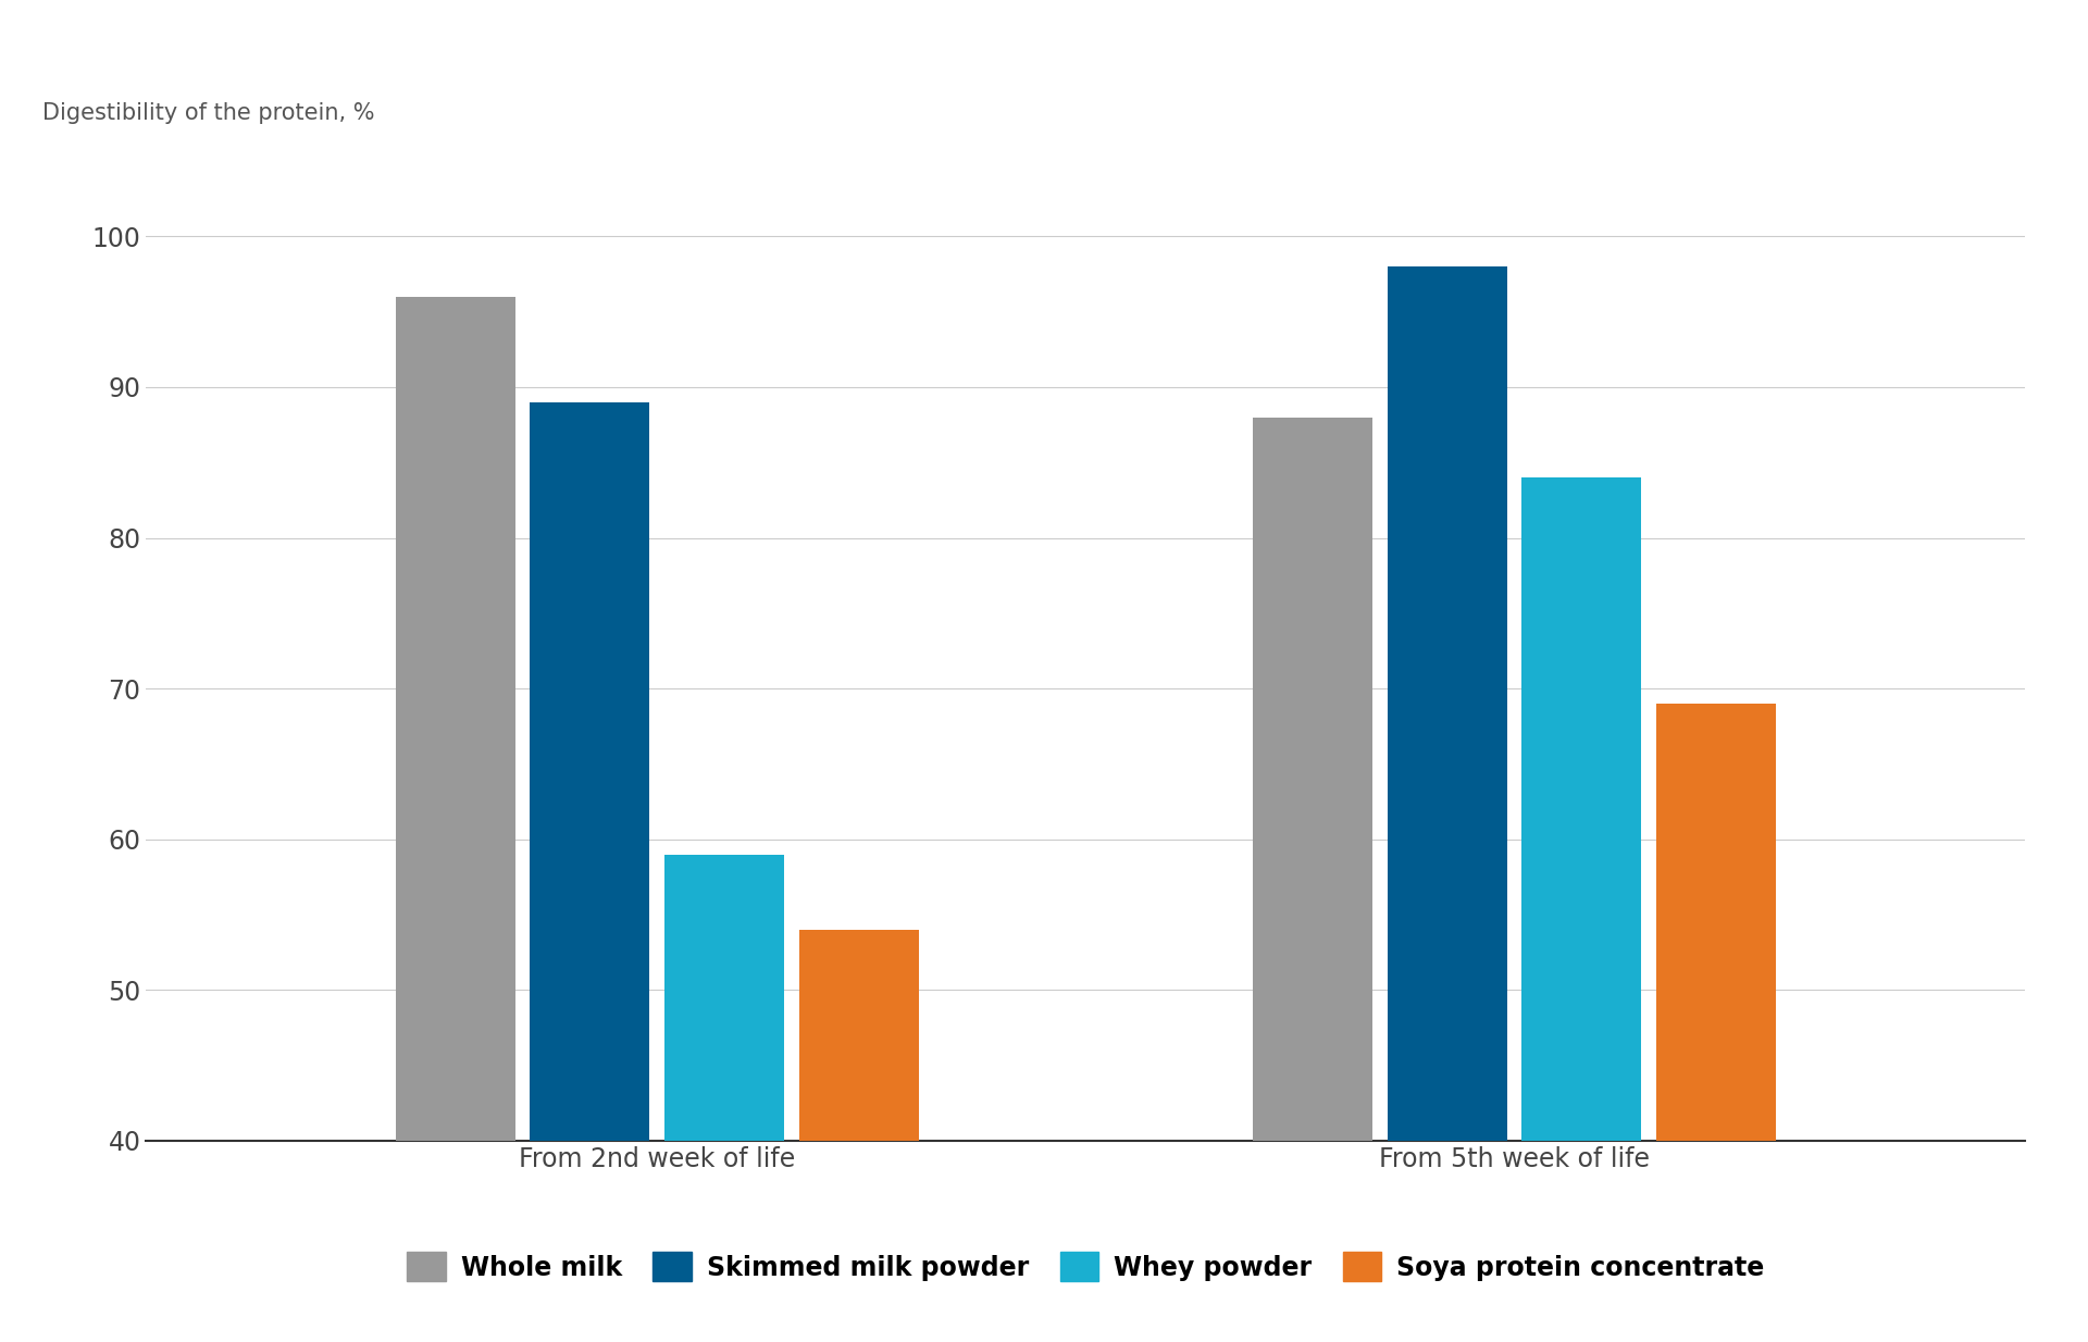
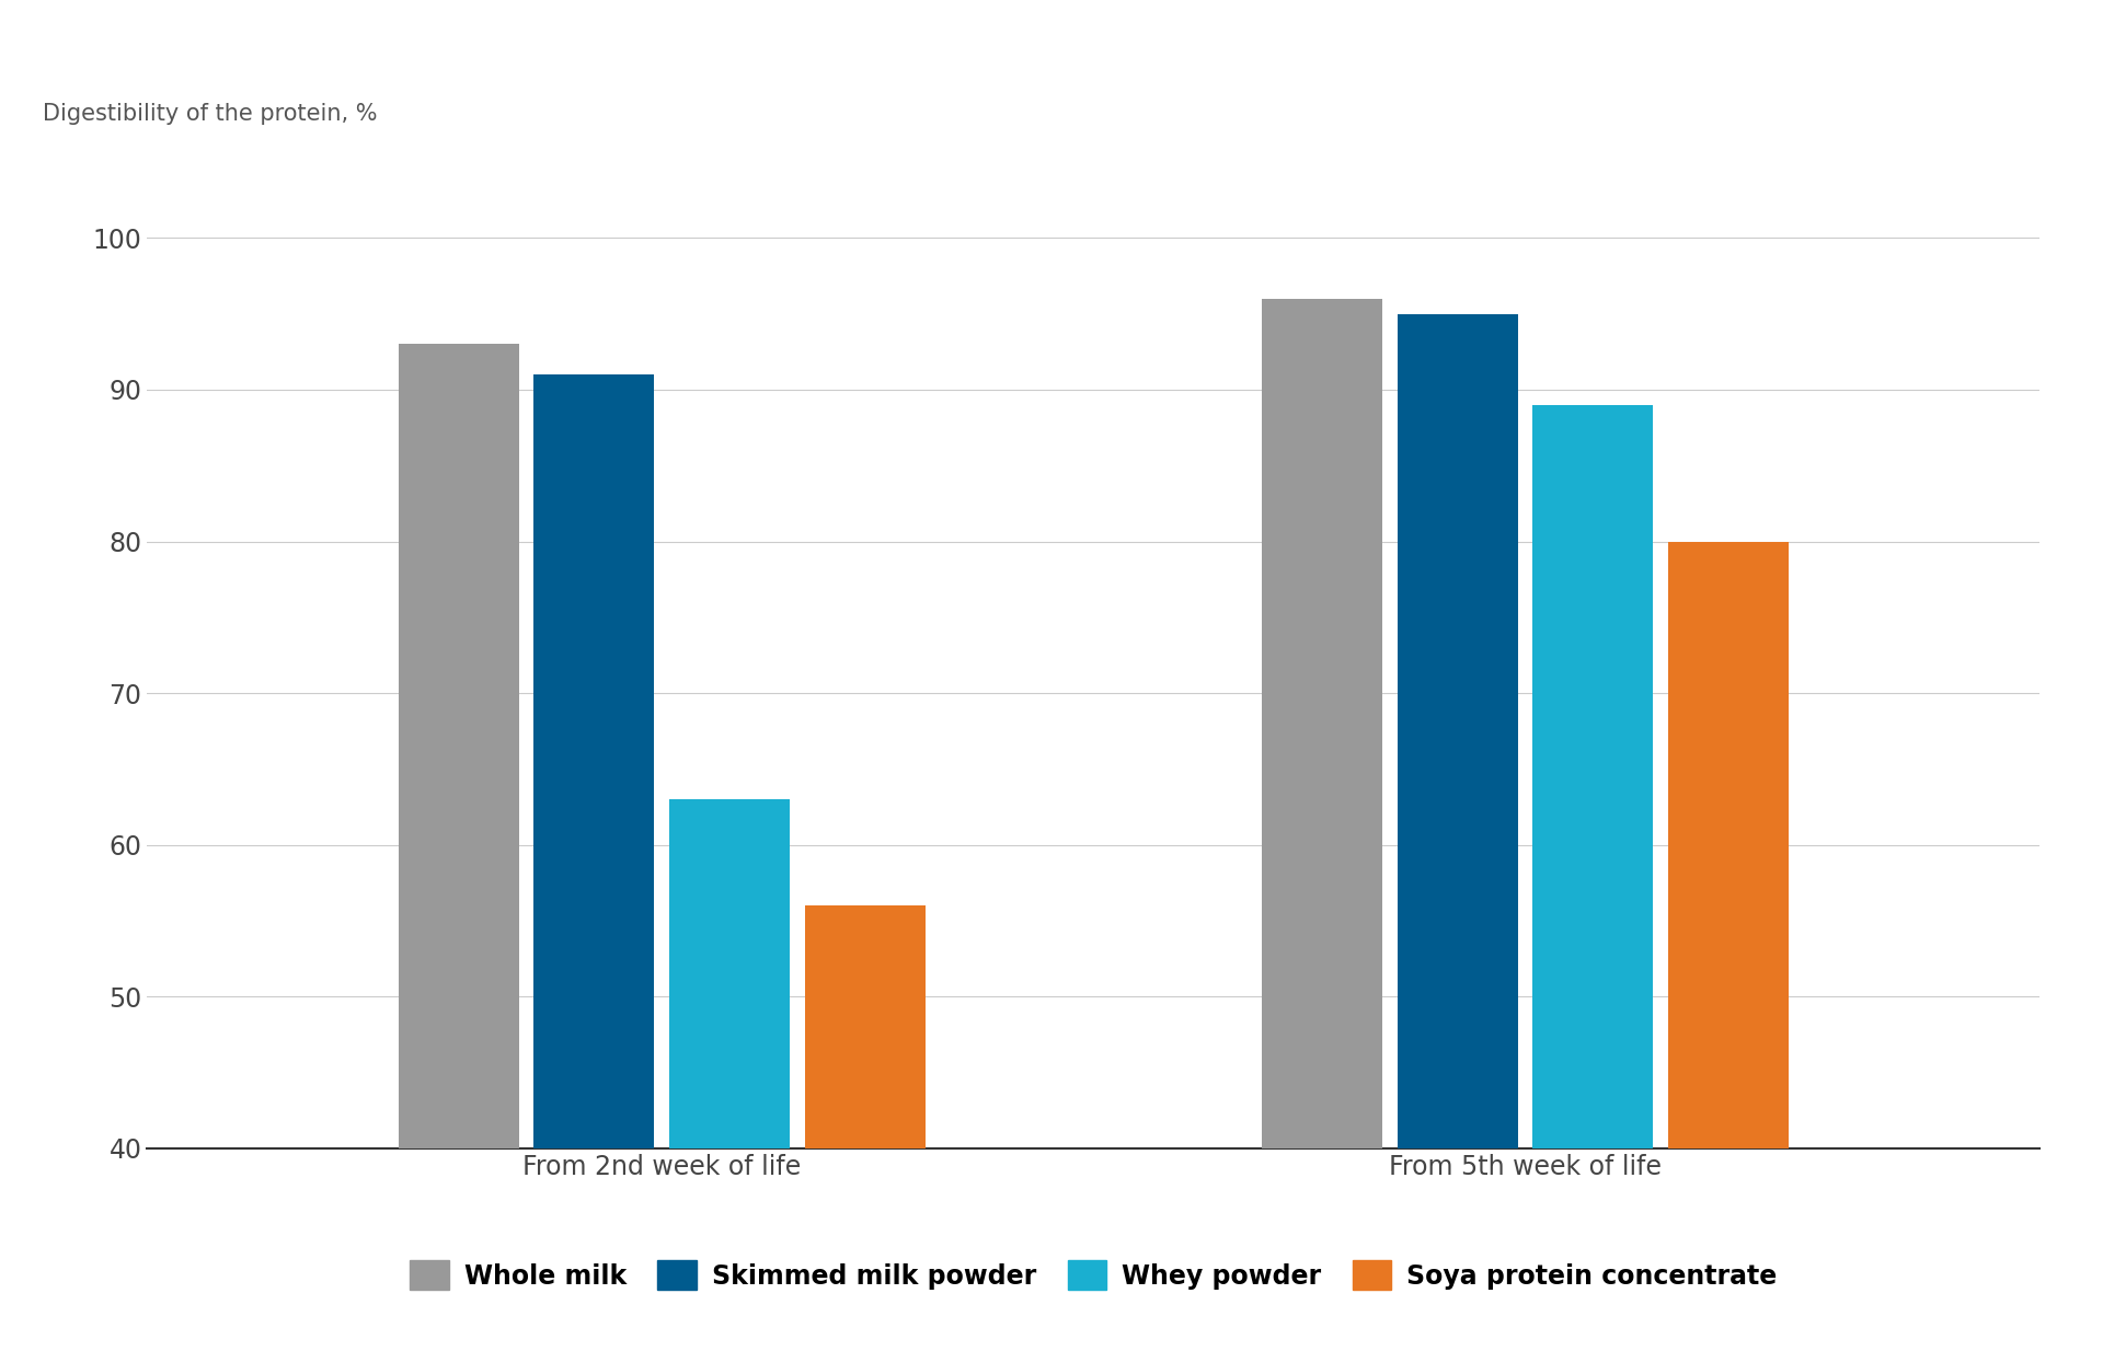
Whole milk/From 2nd week of life: 96 -> 93
Skimmed milk powder/From 2nd week of life: 89 -> 91
Whey powder/From 2nd week of life: 59 -> 63
Soya protein concentrate/From 2nd week of life: 54 -> 56
Whole milk/From 5th week of life: 88 -> 96
Skimmed milk powder/From 5th week of life: 98 -> 95
Whey powder/From 5th week of life: 84 -> 89
Soya protein concentrate/From 5th week of life: 69 -> 80
